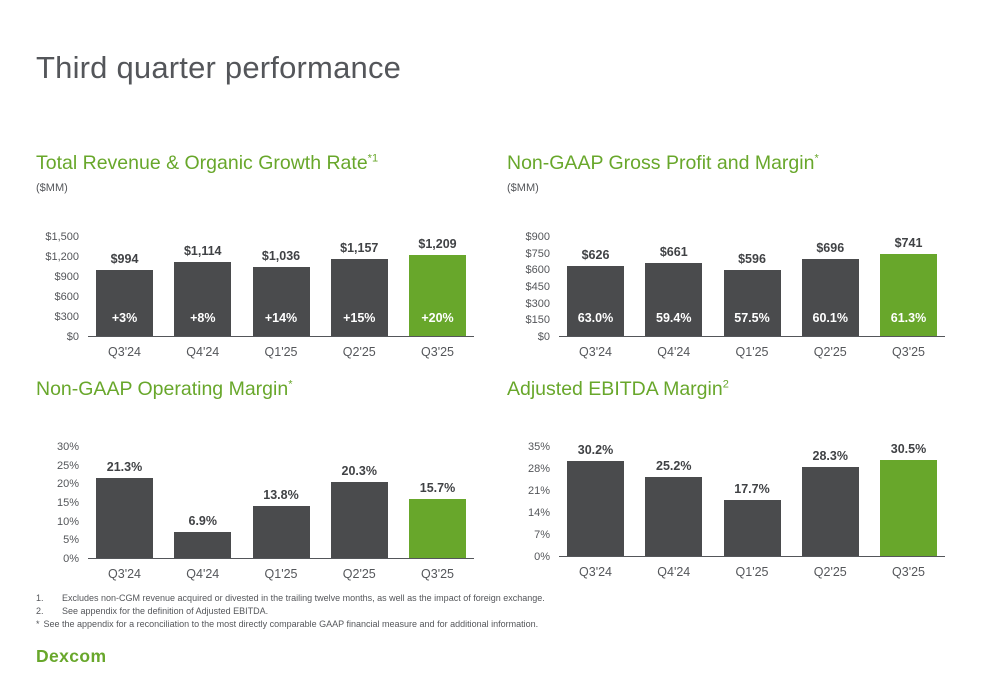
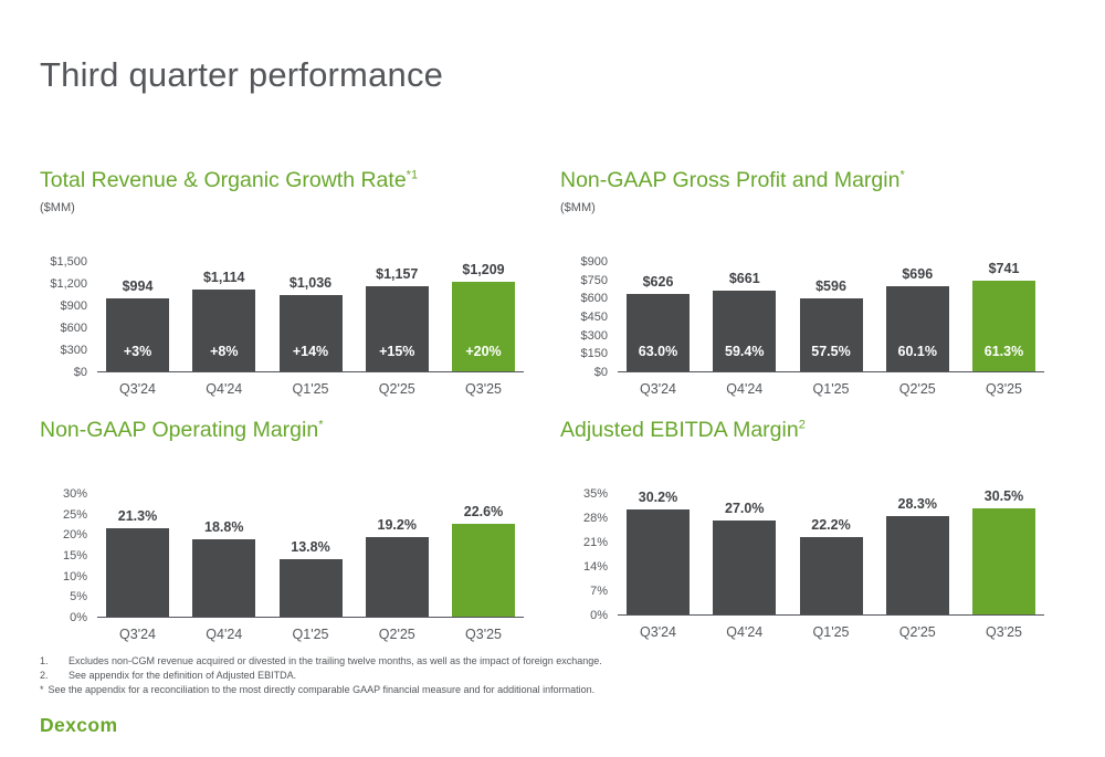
Non-GAAP Operating Margin/Q4'24: 6.9% -> 18.8%
Non-GAAP Operating Margin/Q2'25: 20.3% -> 19.2%
Non-GAAP Operating Margin/Q3'25: 15.7% -> 22.6%
Adjusted EBITDA Margin/Q4'24: 25.2% -> 27.0%
Adjusted EBITDA Margin/Q1'25: 17.7% -> 22.2%
